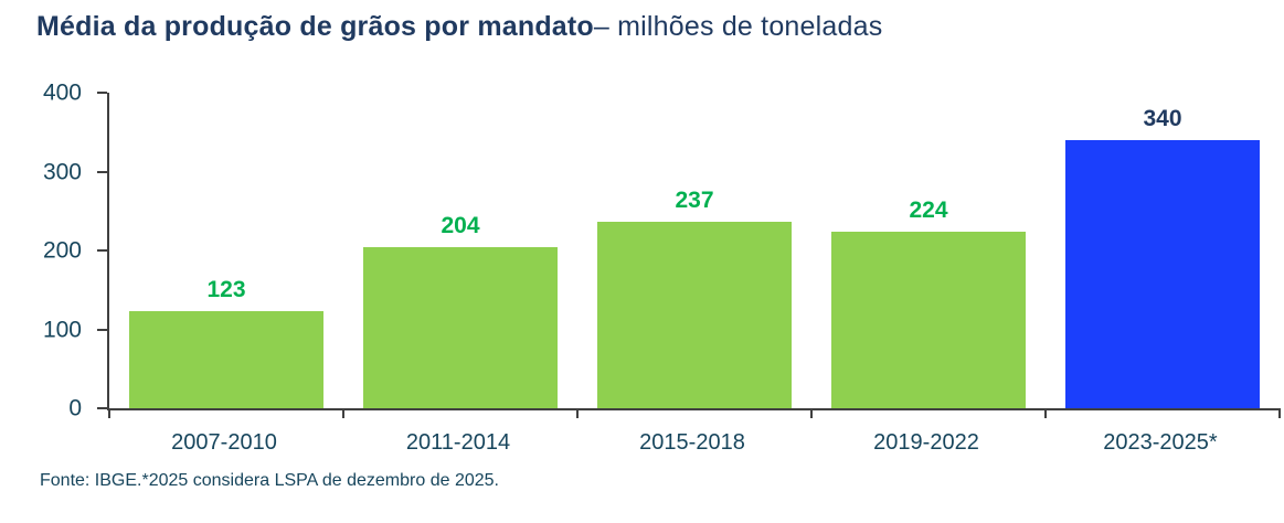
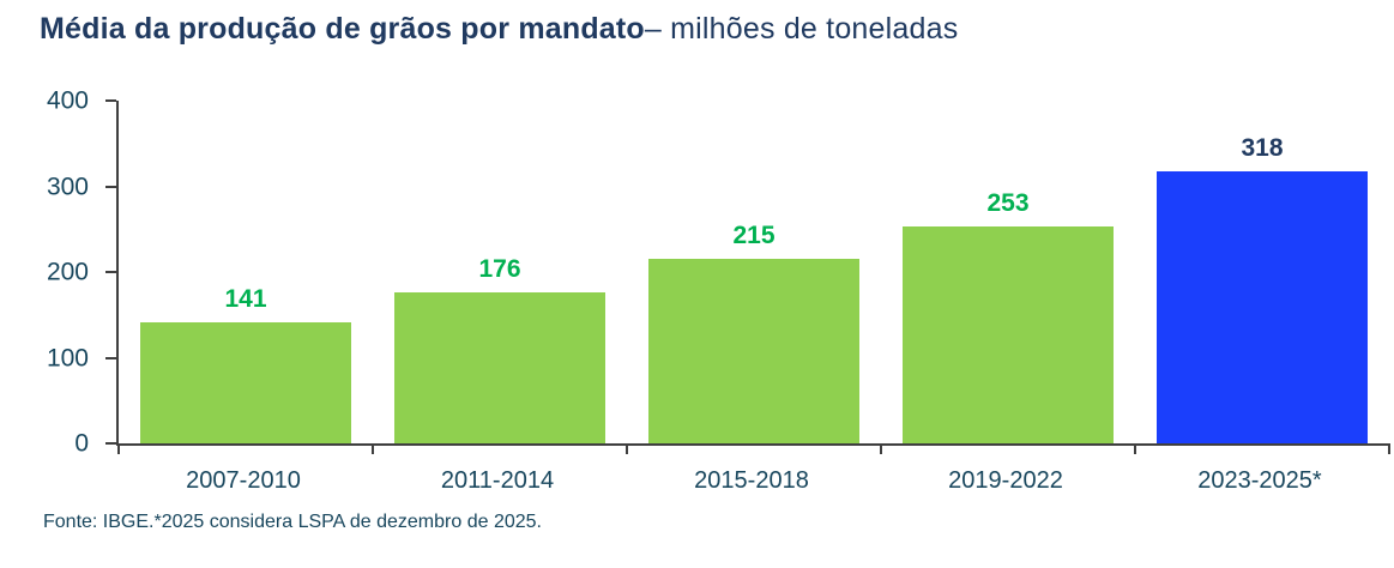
2007-2010: 123 -> 141
2011-2014: 204 -> 176
2015-2018: 237 -> 215
2019-2022: 224 -> 253
2023-2025*: 340 -> 318
